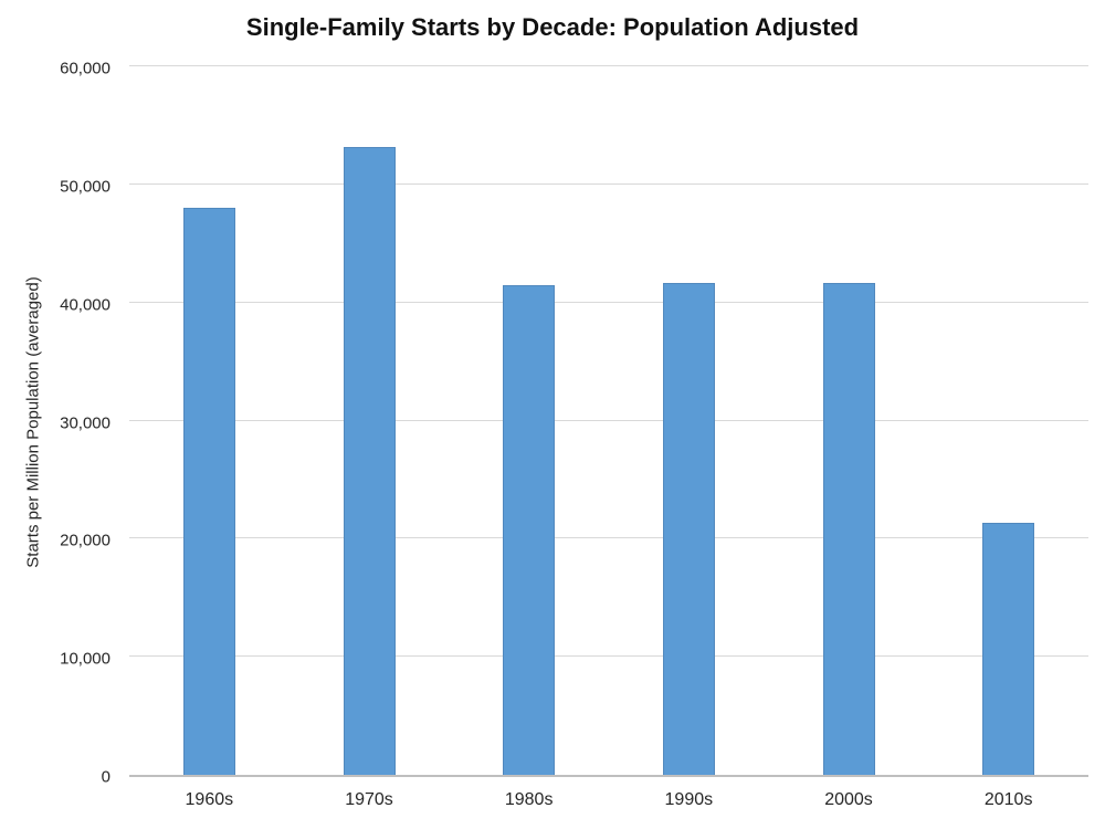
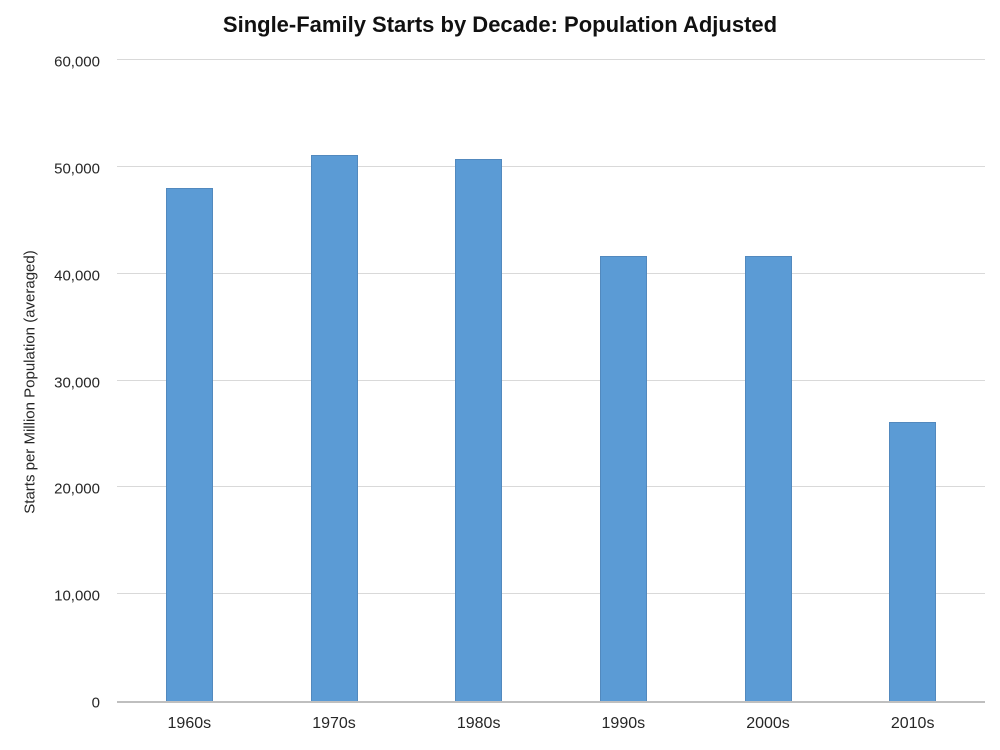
1970s: 53200 -> 51100
1980s: 41500 -> 50700
2010s: 21300 -> 26100
